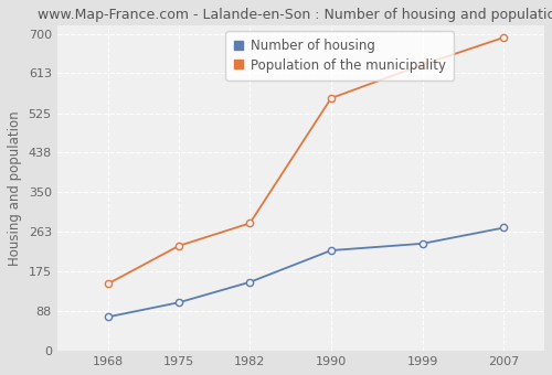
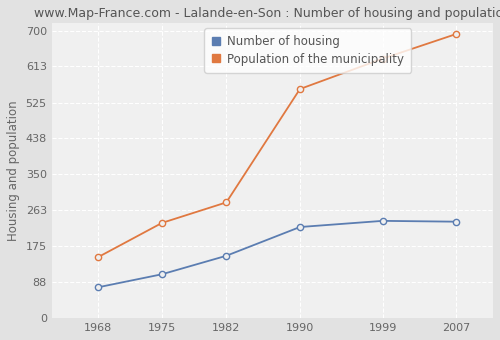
Number of housing/2007: 272 -> 235
